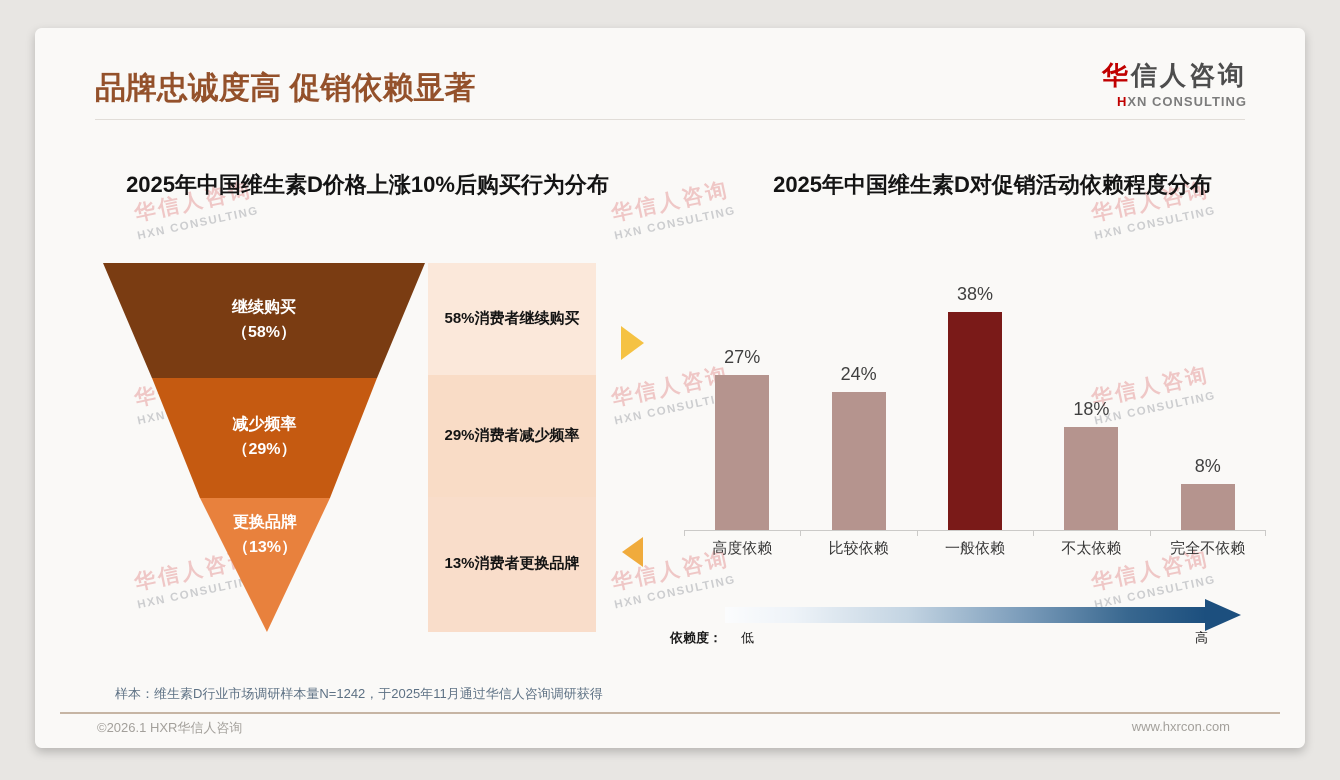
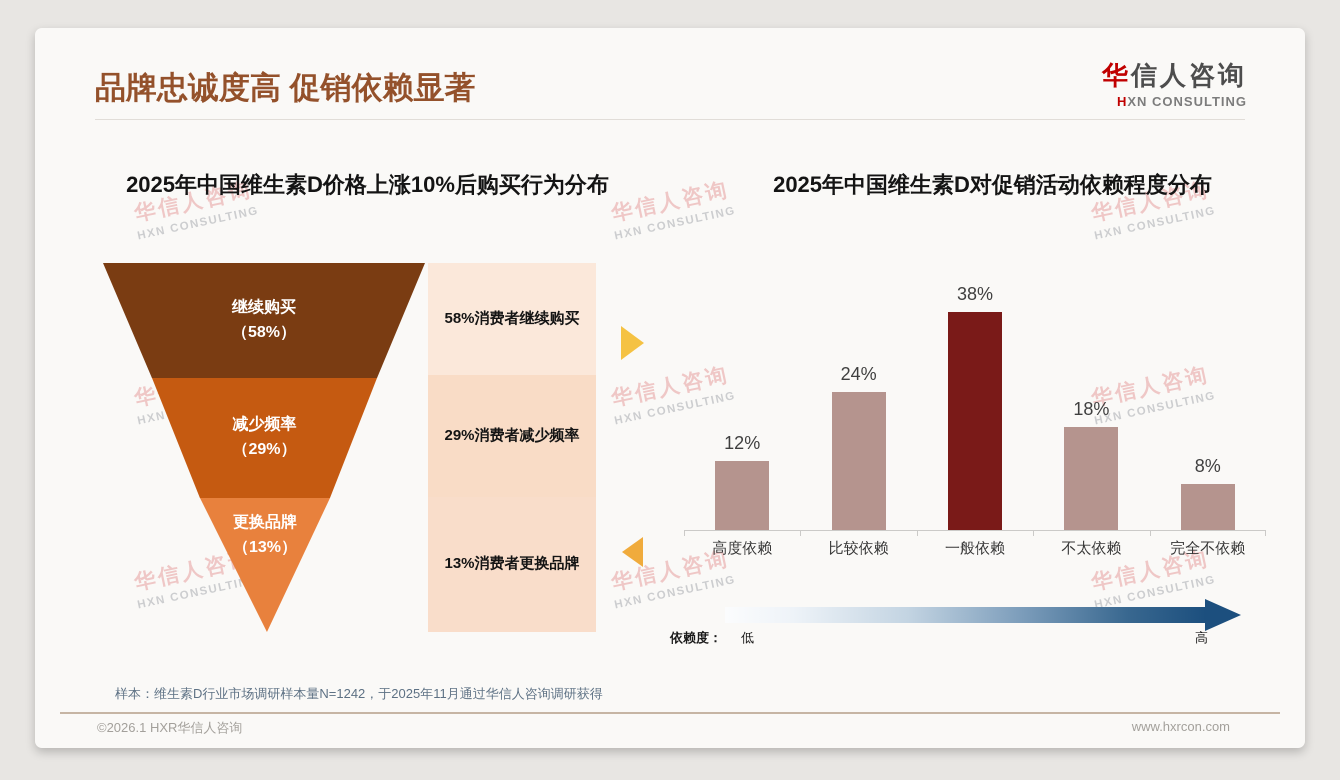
2025年中国维生素D对促销活动依赖程度分布/高度依赖: 27% -> 12%
